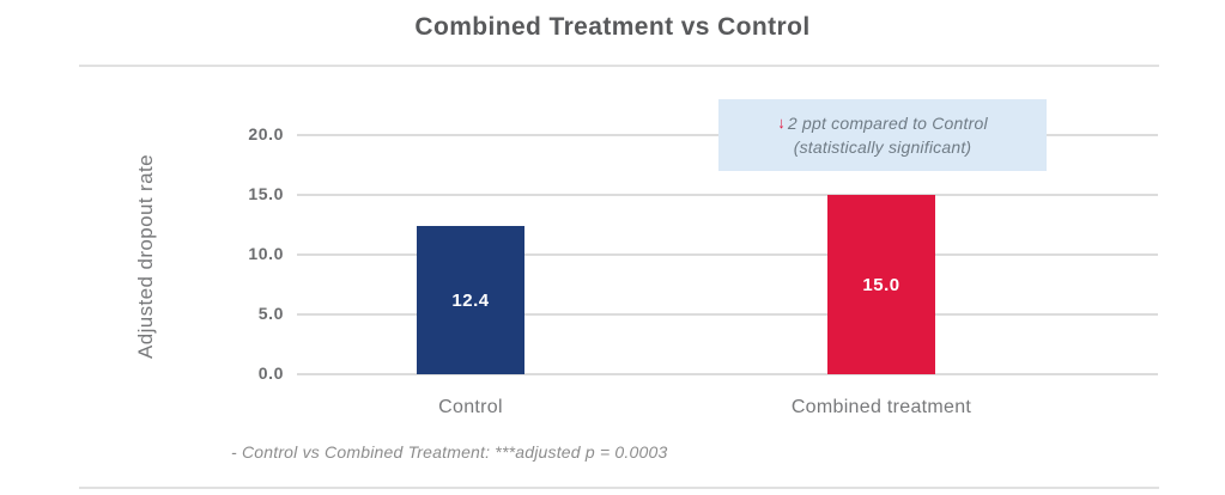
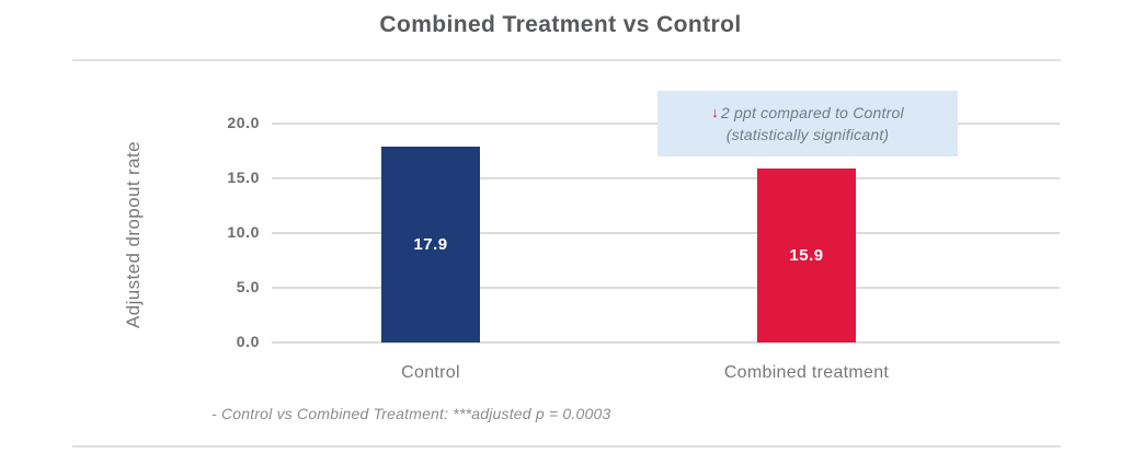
Control: 12.4 -> 17.9
Combined treatment: 15.0 -> 15.9
